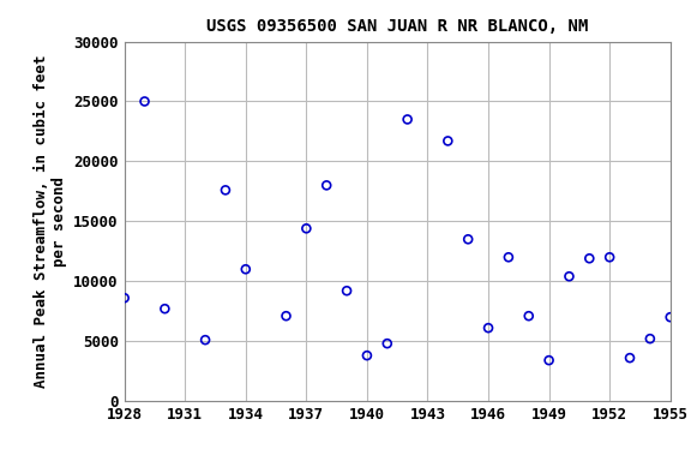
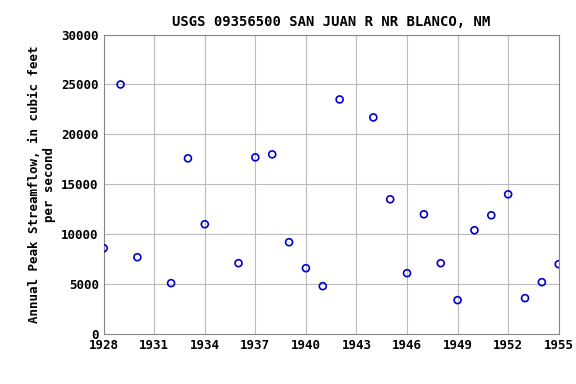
1937: 14400 -> 17700
1940: 3800 -> 6600
1952: 12000 -> 14000
